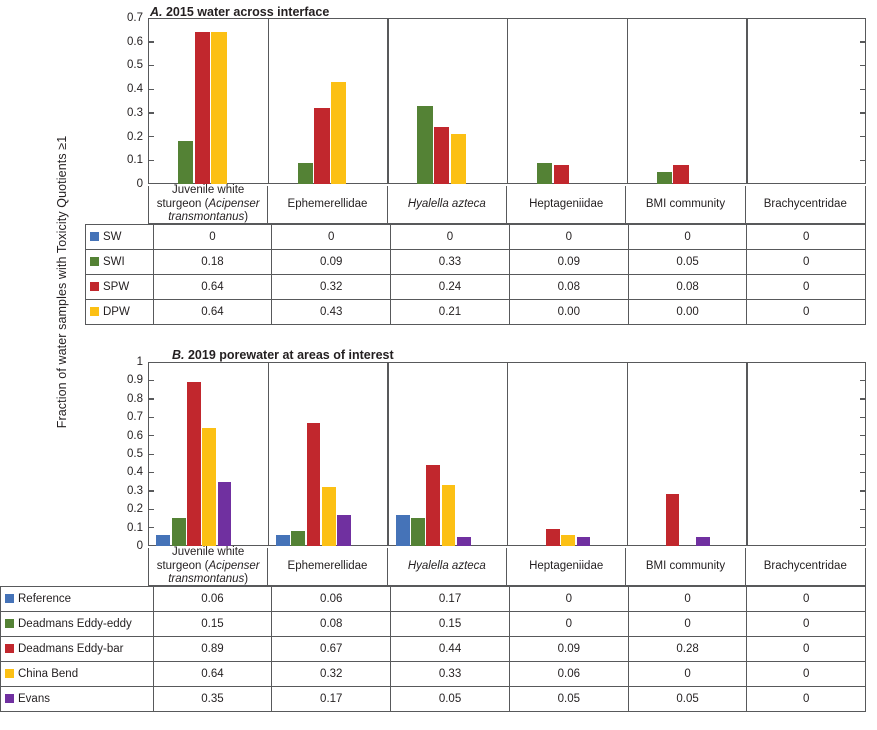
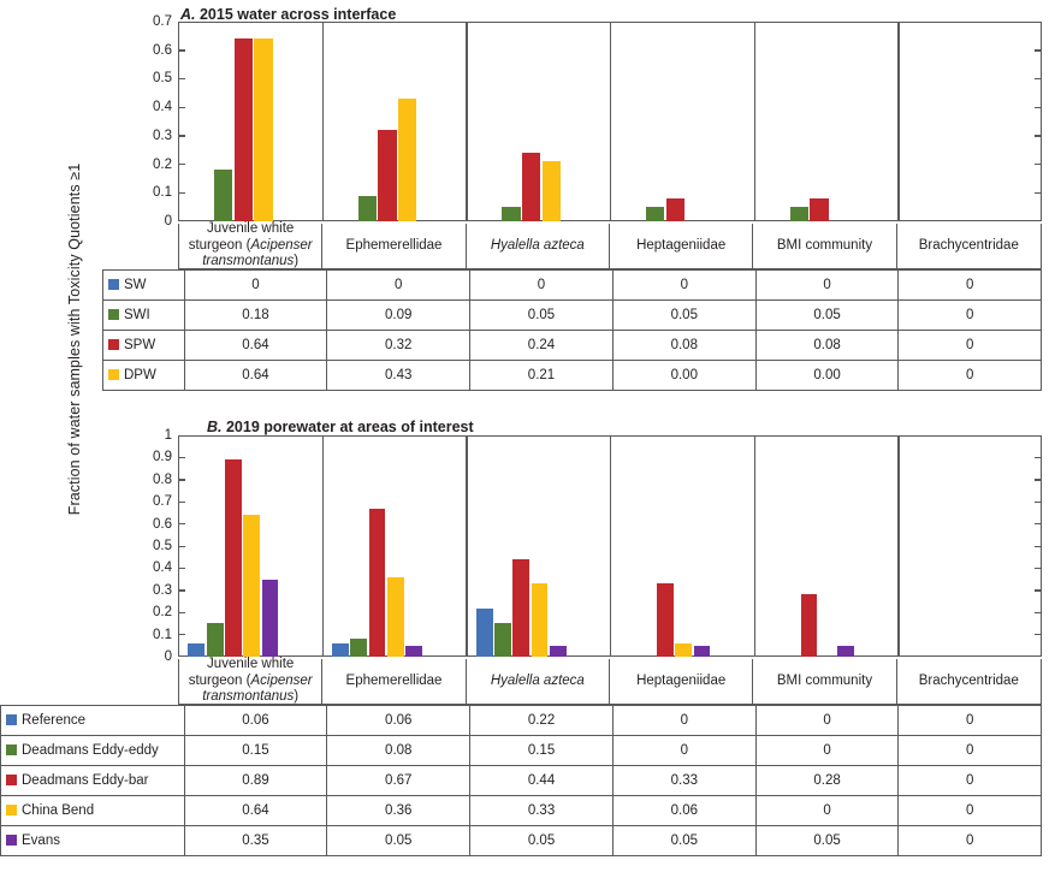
A. 2015 water across interface/SWI/Hyalella azteca: 0.33 -> 0.05
A. 2015 water across interface/SWI/Heptageniidae: 0.09 -> 0.05
B. 2019 porewater at areas of interest/China Bend/Ephemerellidae: 0.32 -> 0.36
B. 2019 porewater at areas of interest/Evans/Ephemerellidae: 0.17 -> 0.05
B. 2019 porewater at areas of interest/Reference/Hyalella azteca: 0.17 -> 0.22
B. 2019 porewater at areas of interest/Deadmans Eddy-bar/Heptageniidae: 0.09 -> 0.33
